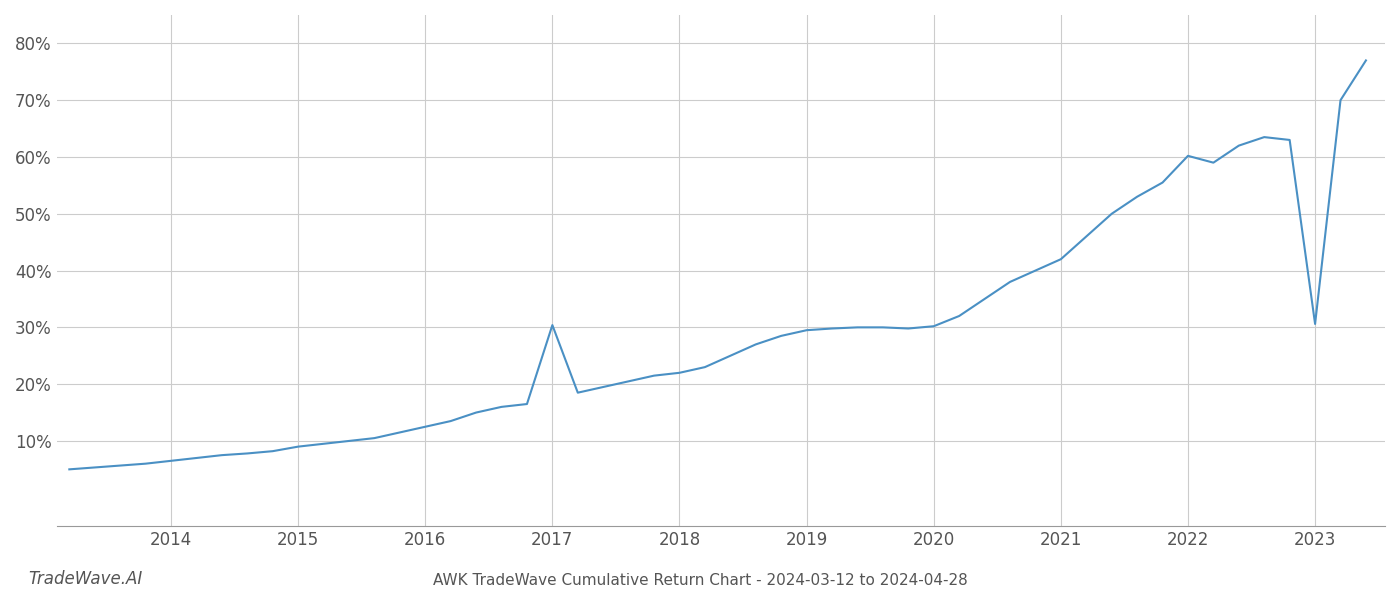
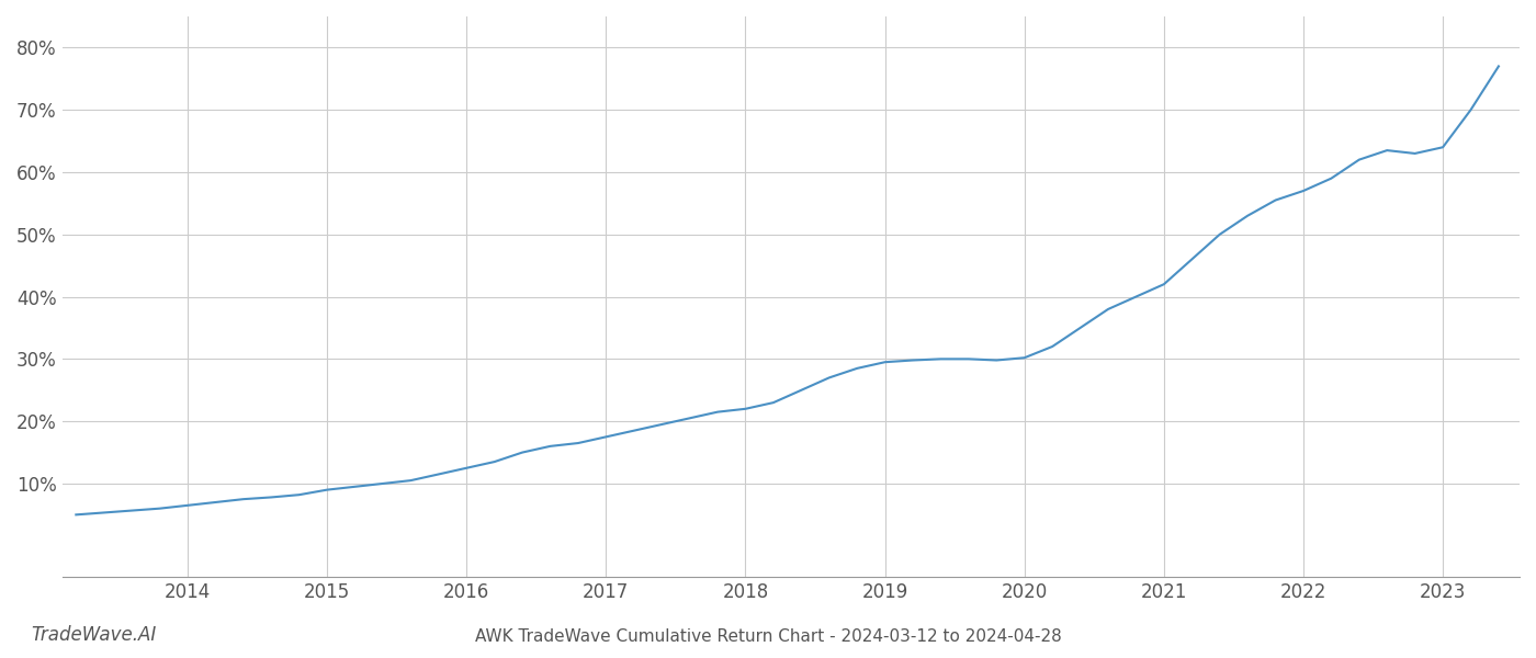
2017: 30.4% -> 17.5%
2022: 60.2% -> 57.0%
2023: 30.6% -> 64.0%
